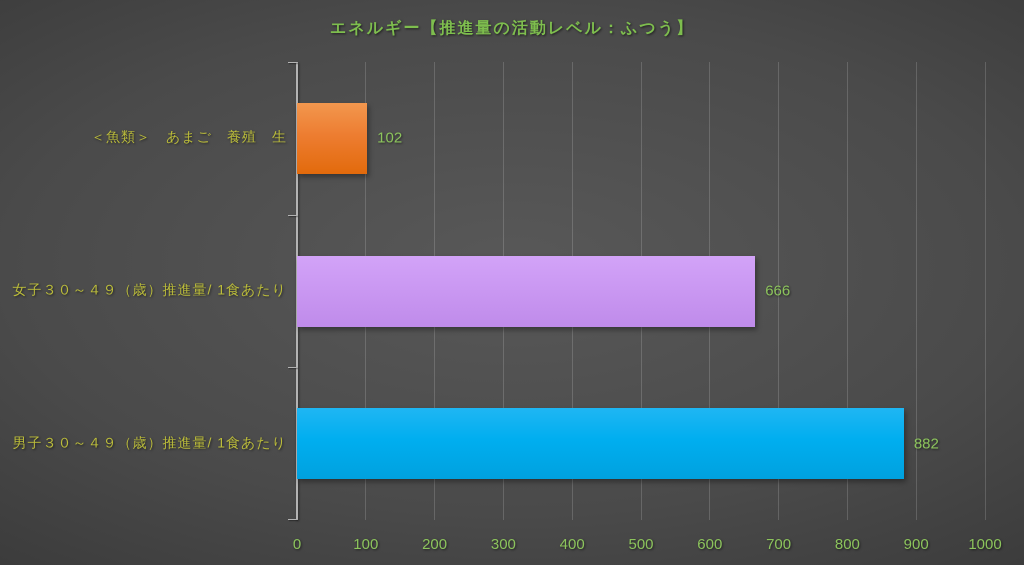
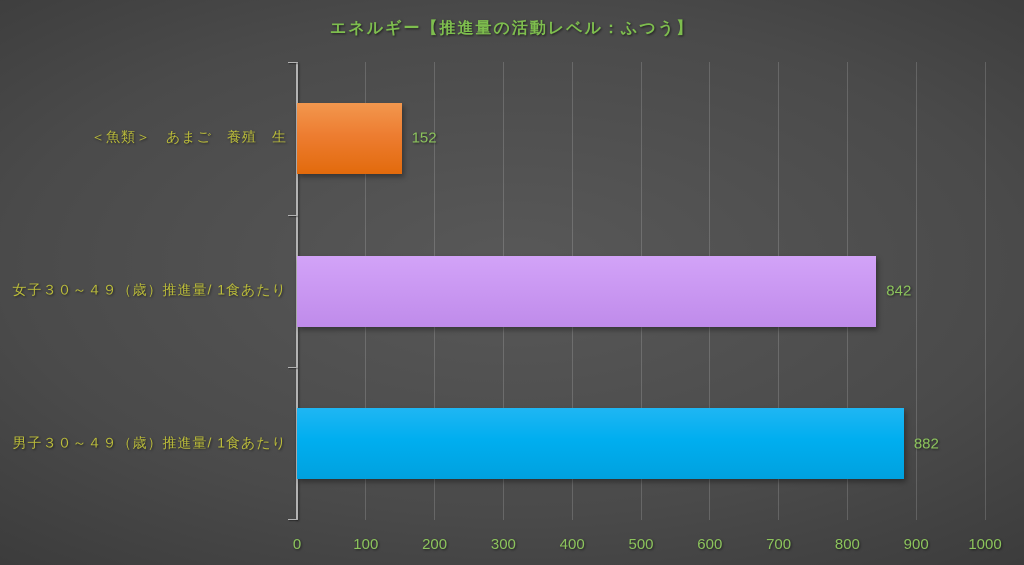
＜魚類＞ あまご 養殖 生: 102 -> 152
女子３０～４９（歳）推進量/ 1食あたり: 666 -> 842
